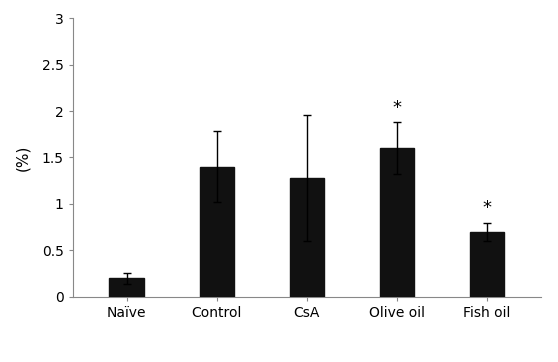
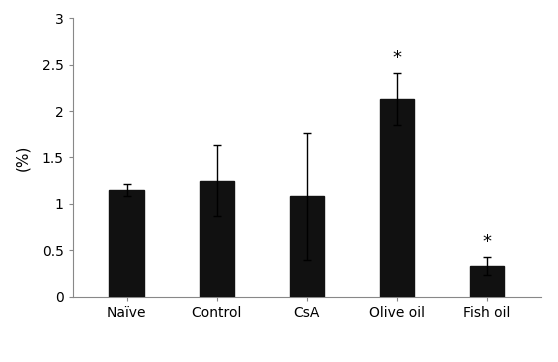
Naïve: 0.20 -> 1.15
Control: 1.40 -> 1.25
CsA: 1.28 -> 1.08
Olive oil: 1.60 -> 2.13
Fish oil: 0.70 -> 0.33
